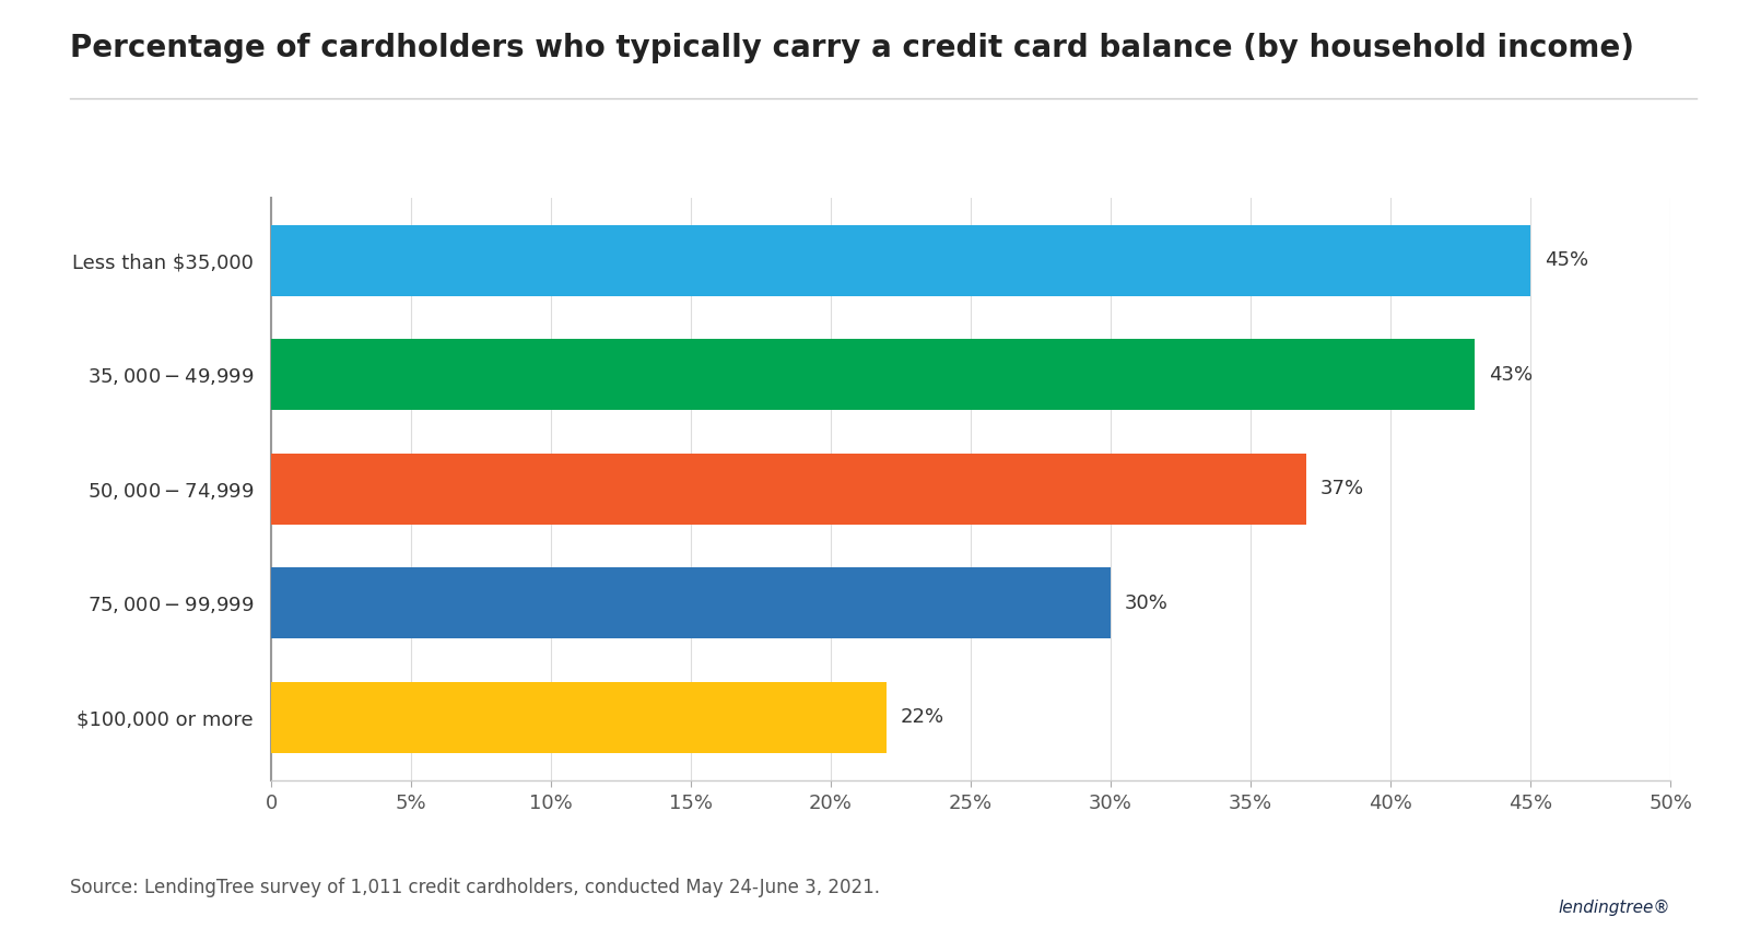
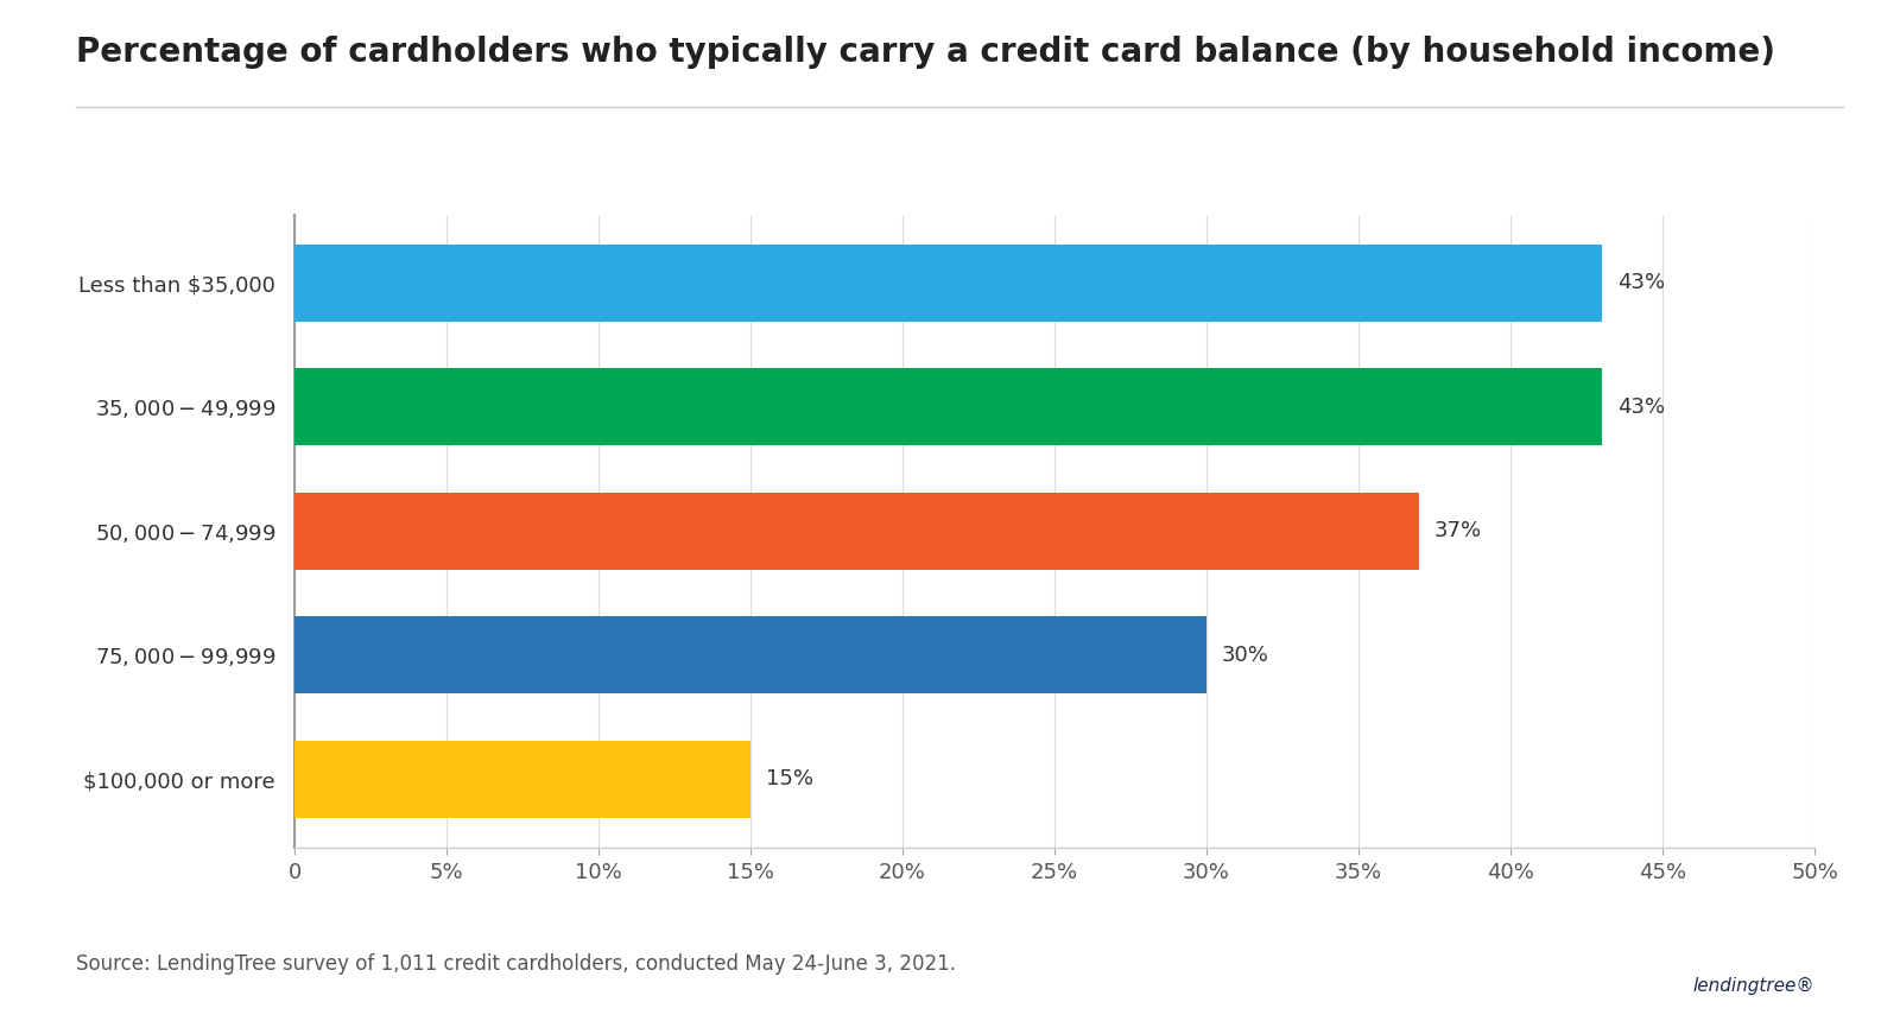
Less than $35,000: 45% -> 43%
$100,000 or more: 22% -> 15%
